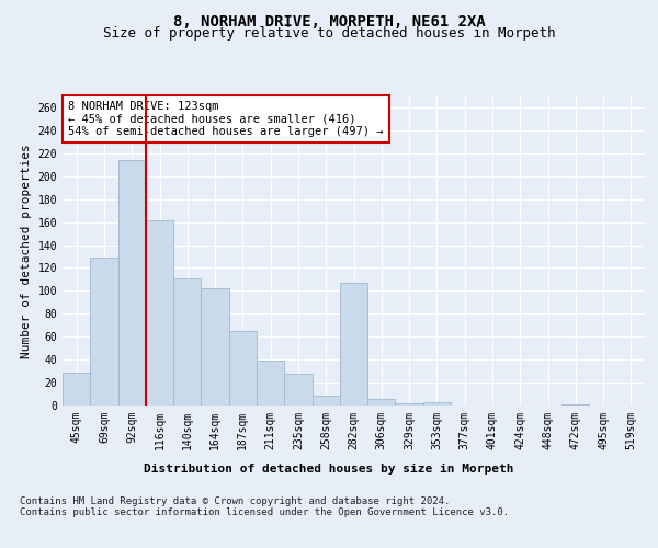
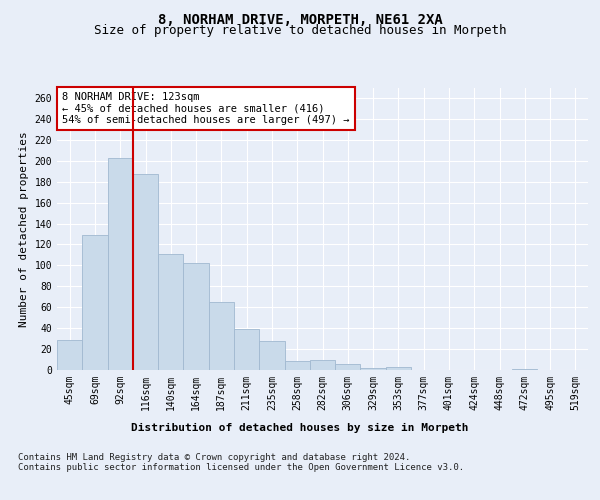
92sqm: 214 -> 203
116sqm: 162 -> 187
282sqm: 107 -> 10
